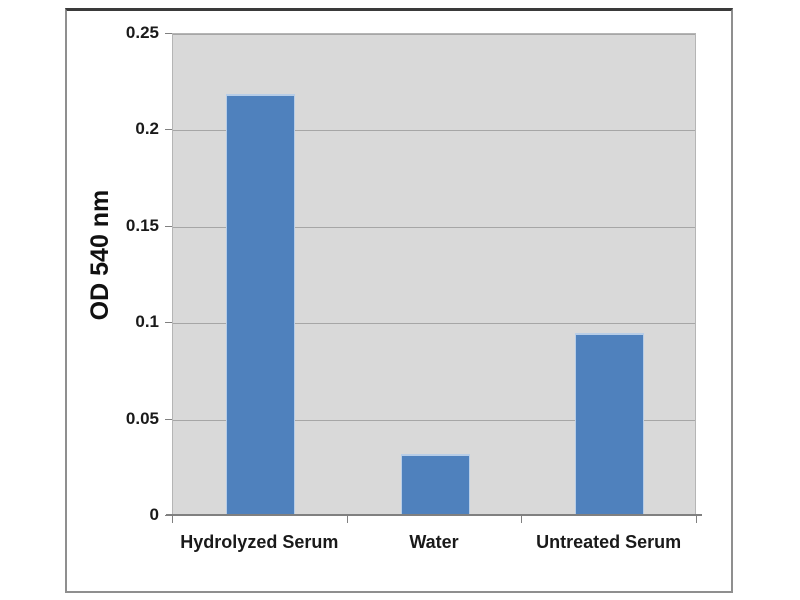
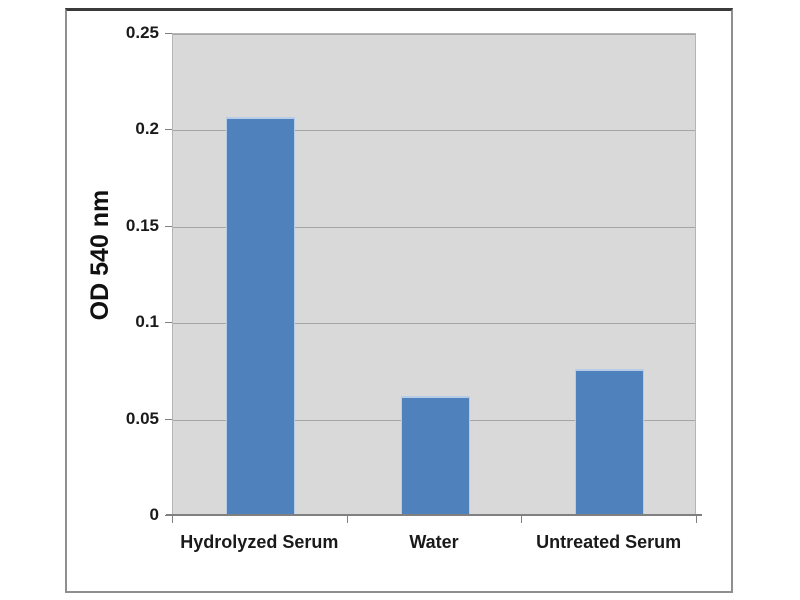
Hydrolyzed Serum: 0.219 -> 0.207
Water: 0.032 -> 0.062
Untreated Serum: 0.095 -> 0.076
